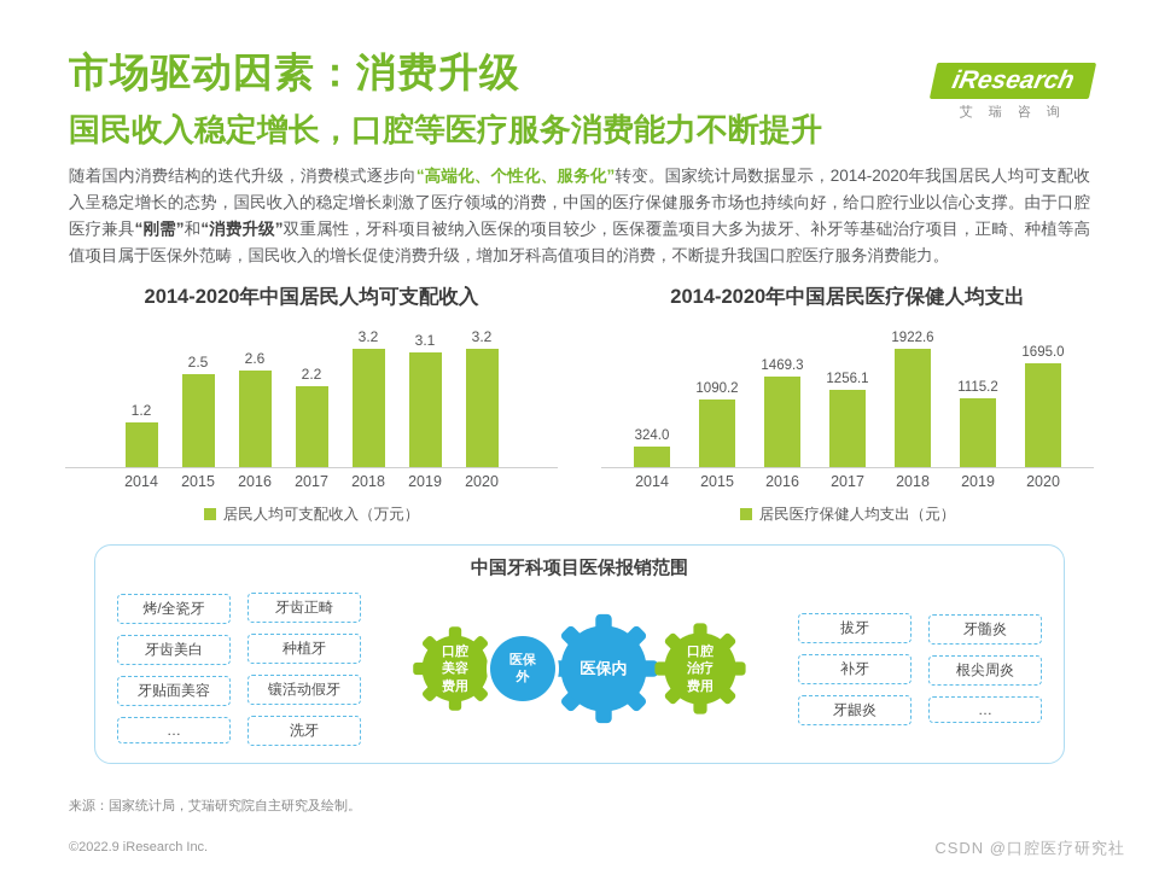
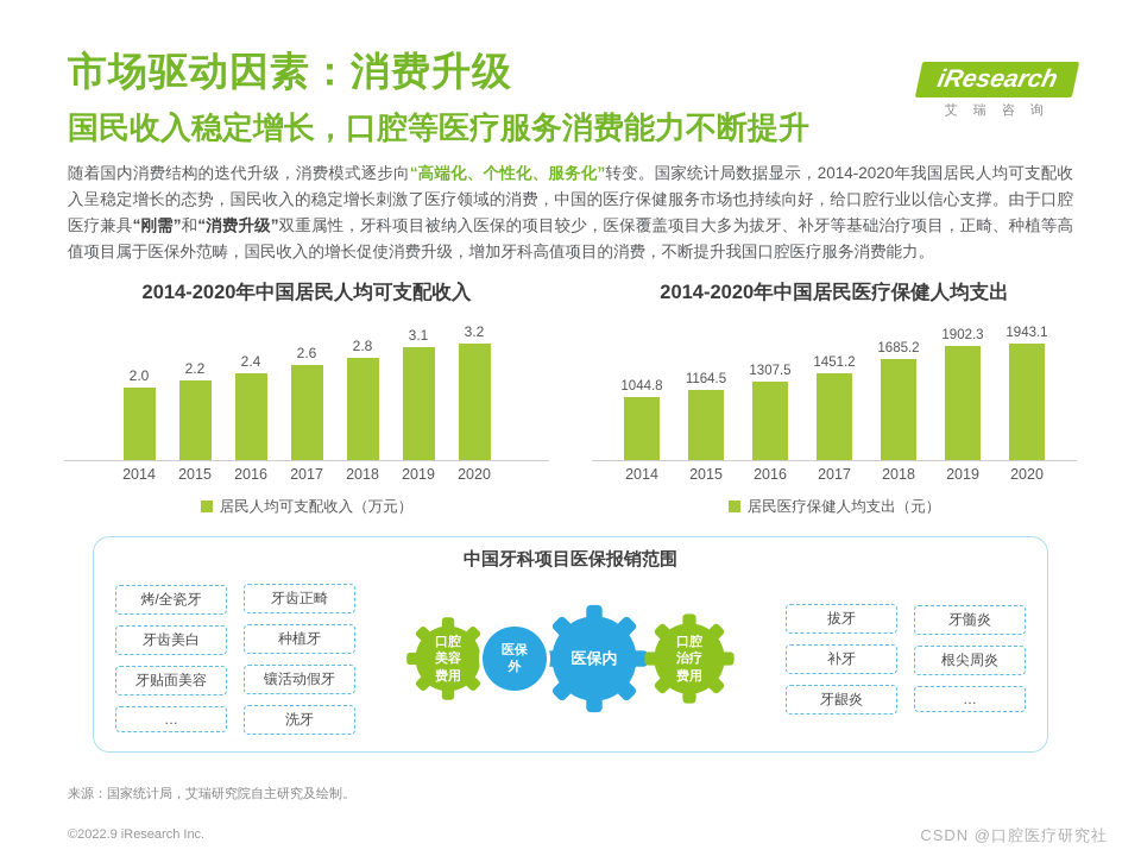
2014-2020年中国居民人均可支配收入/2014: 1.2 -> 2.0
2014-2020年中国居民人均可支配收入/2015: 2.5 -> 2.2
2014-2020年中国居民人均可支配收入/2016: 2.6 -> 2.4
2014-2020年中国居民人均可支配收入/2017: 2.2 -> 2.6
2014-2020年中国居民人均可支配收入/2018: 3.2 -> 2.8
2014-2020年中国居民医疗保健人均支出/2014: 324.0 -> 1044.8
2014-2020年中国居民医疗保健人均支出/2015: 1090.2 -> 1164.5
2014-2020年中国居民医疗保健人均支出/2016: 1469.3 -> 1307.5
2014-2020年中国居民医疗保健人均支出/2017: 1256.1 -> 1451.2
2014-2020年中国居民医疗保健人均支出/2018: 1922.6 -> 1685.2
2014-2020年中国居民医疗保健人均支出/2019: 1115.2 -> 1902.3
2014-2020年中国居民医疗保健人均支出/2020: 1695.0 -> 1943.1
